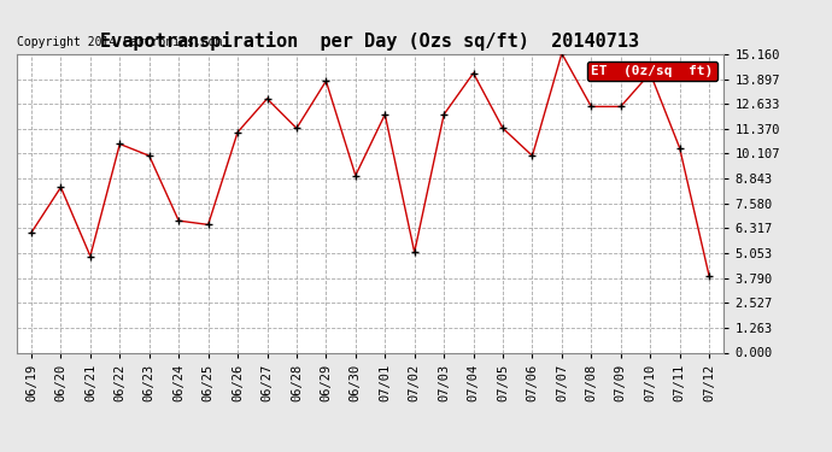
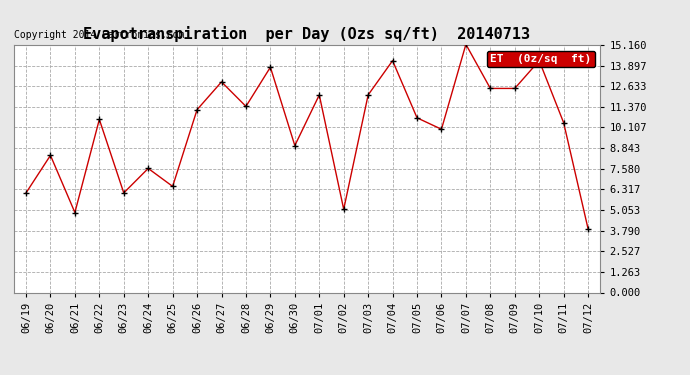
06/23: 10.0 -> 6.1
06/24: 6.7 -> 7.6
07/05: 11.4 -> 10.7
